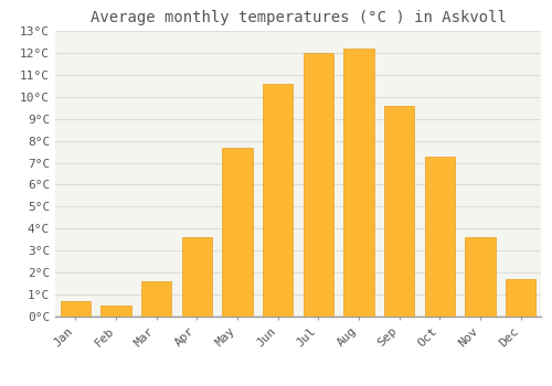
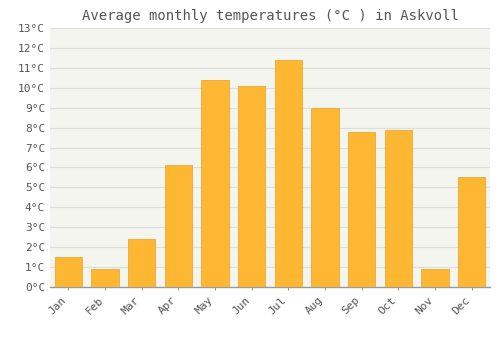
Jan: 0.7°C -> 1.5°C
Feb: 0.5°C -> 0.9°C
Mar: 1.6°C -> 2.4°C
Apr: 3.6°C -> 6.1°C
May: 7.7°C -> 10.4°C
Jun: 10.6°C -> 10.1°C
Jul: 12.0°C -> 11.4°C
Aug: 12.2°C -> 9.0°C
Sep: 9.6°C -> 7.8°C
Oct: 7.3°C -> 7.9°C
Nov: 3.6°C -> 0.9°C
Dec: 1.7°C -> 5.5°C
